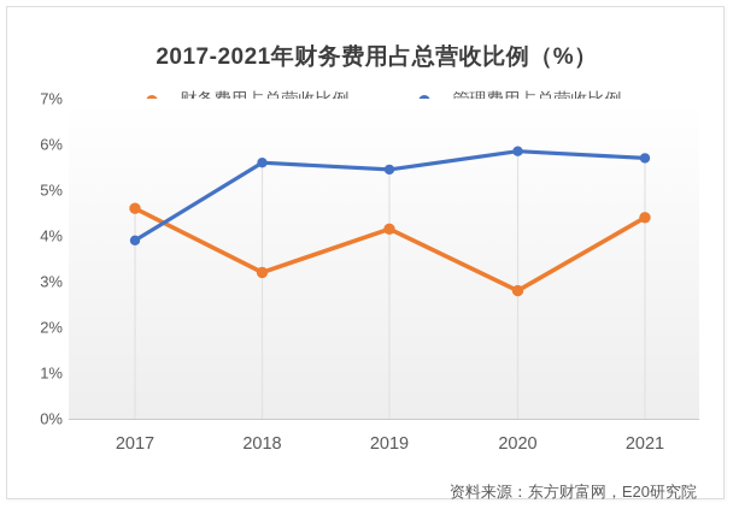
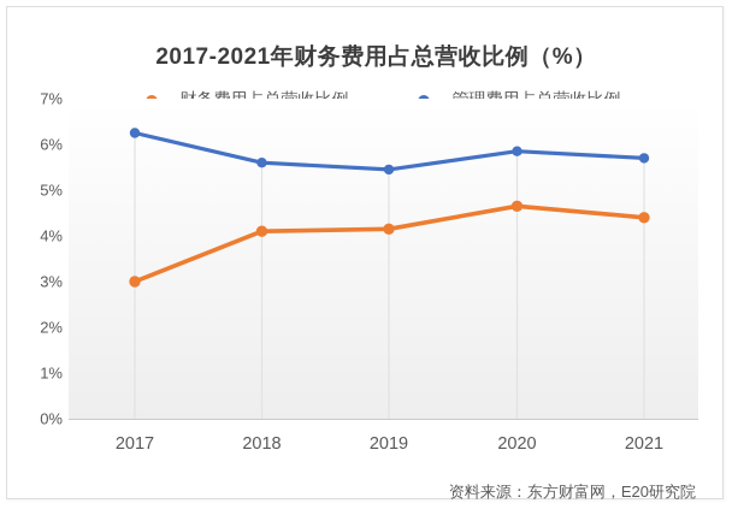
财务费用占总营收比例/2017: 4.6% -> 3.0%
管理费用占总营收比例/2017: 3.9% -> 6.2%
财务费用占总营收比例/2018: 3.2% -> 4.1%
财务费用占总营收比例/2020: 2.8% -> 4.7%
